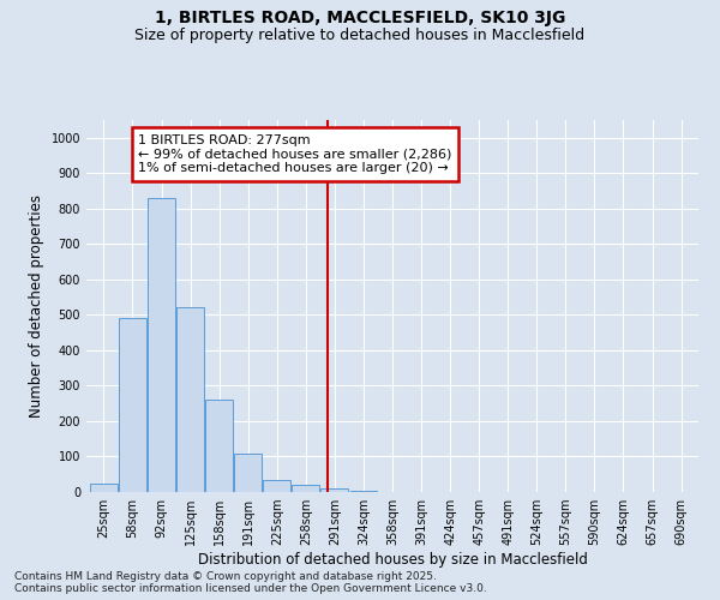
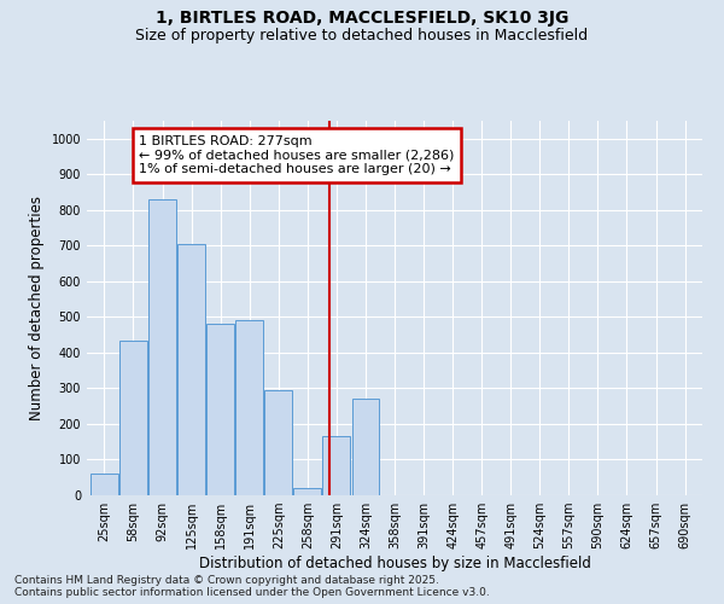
25sqm: 25 -> 60
58sqm: 490 -> 435
125sqm: 520 -> 705
158sqm: 260 -> 480
191sqm: 110 -> 490
225sqm: 35 -> 295
291sqm: 10 -> 165
324sqm: 5 -> 270
